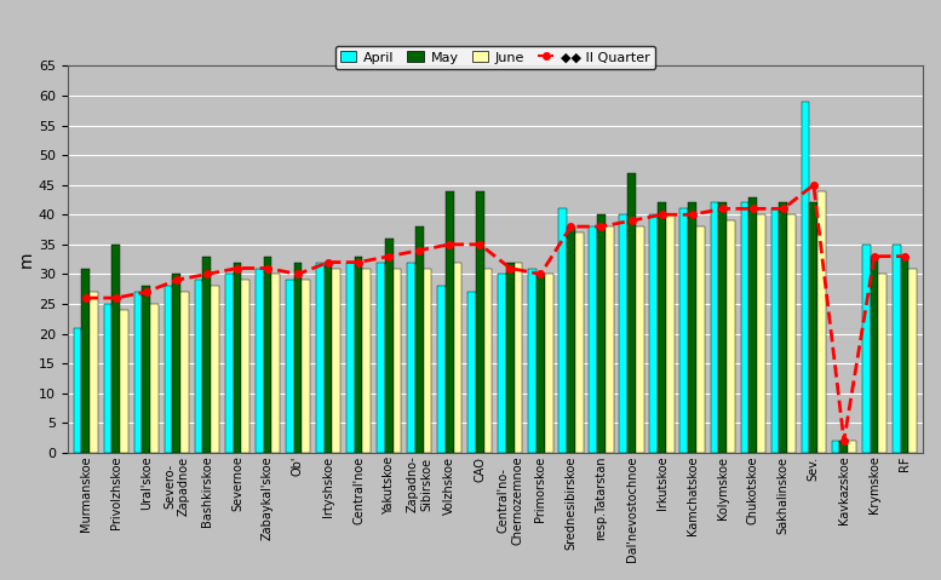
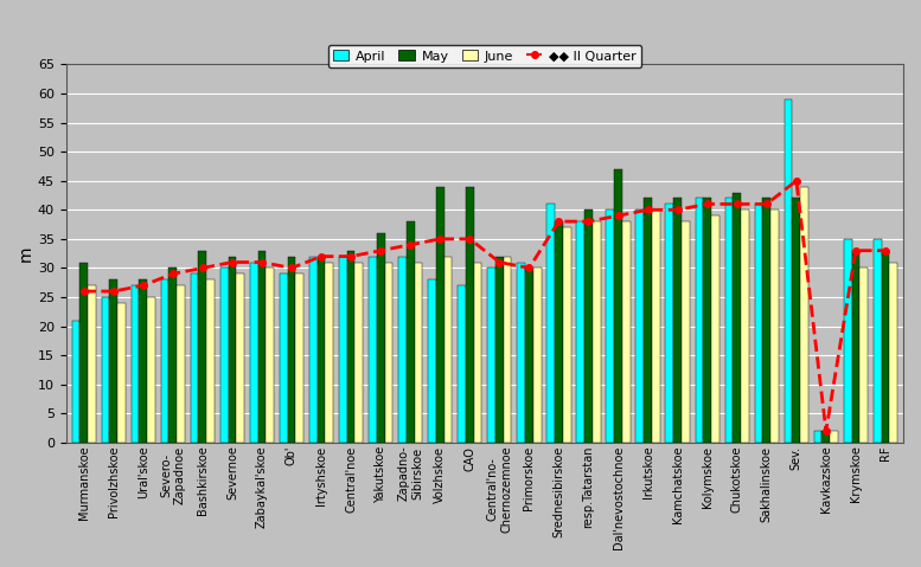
May/Privolzhskoe: 35 -> 28
